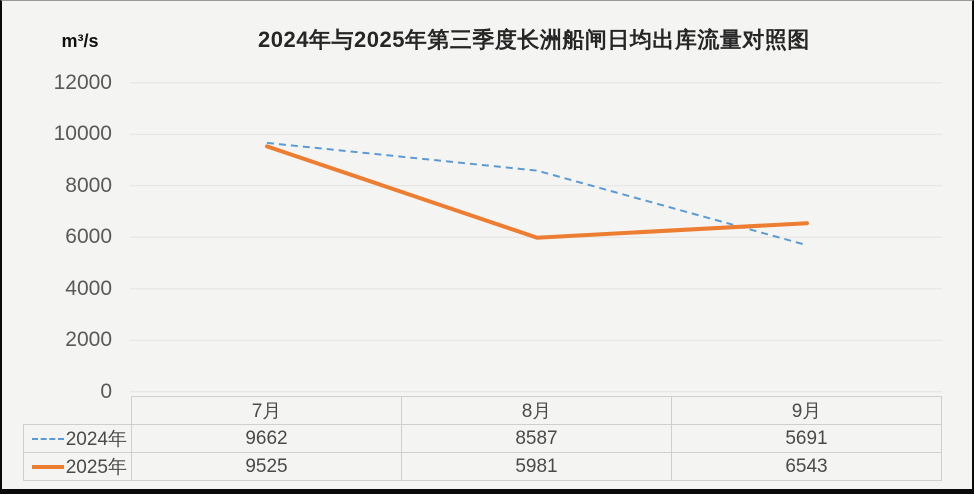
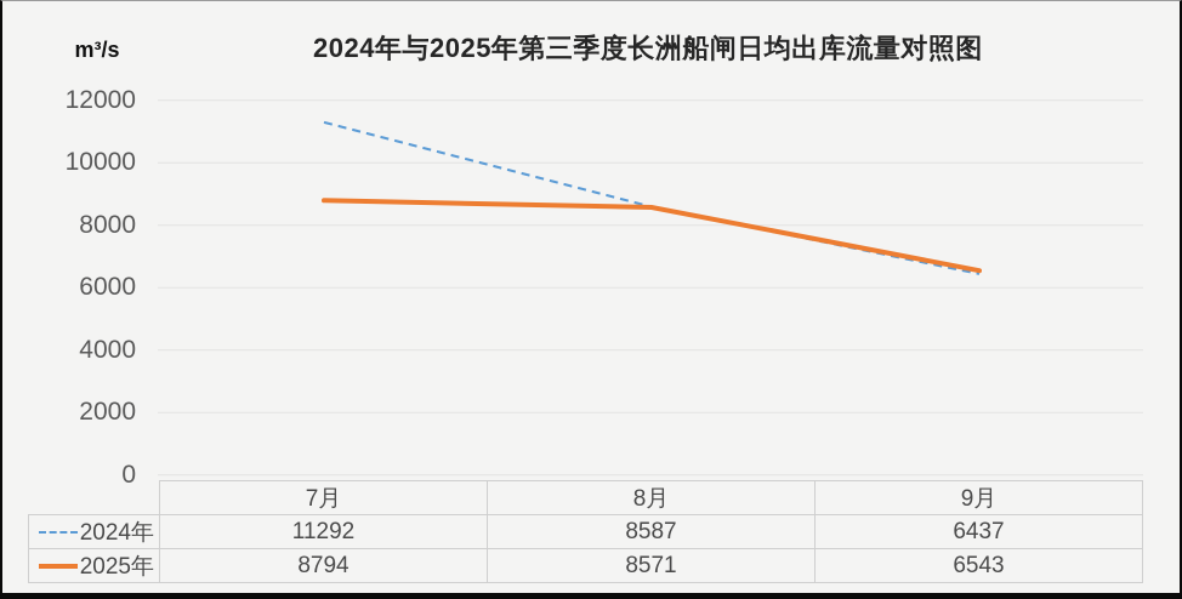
2024年/7月: 9662 -> 11292
2025年/7月: 9525 -> 8794
2025年/8月: 5981 -> 8571
2024年/9月: 5691 -> 6437
